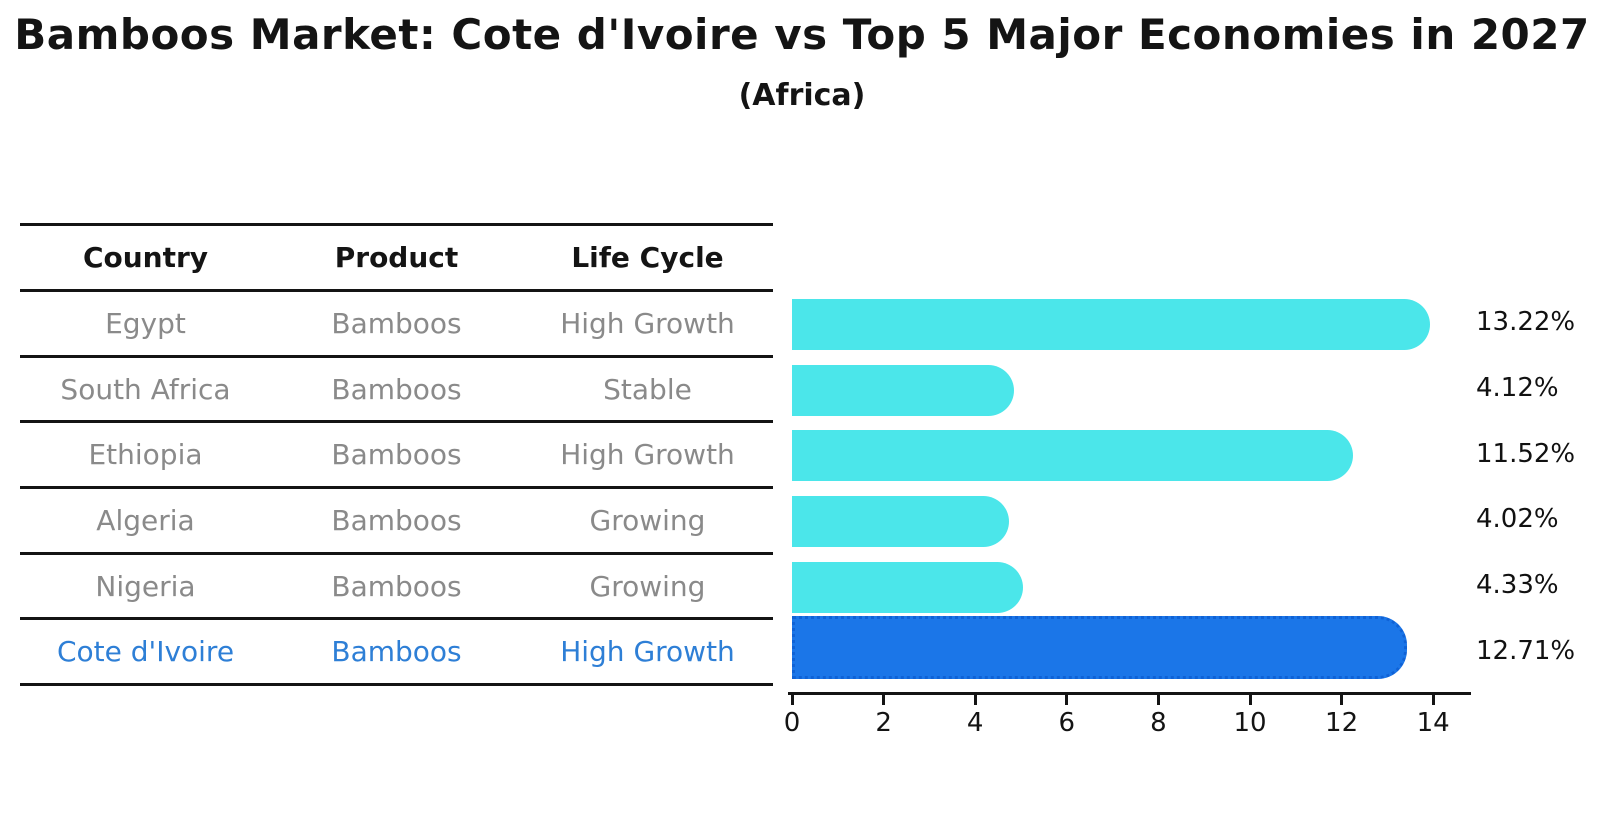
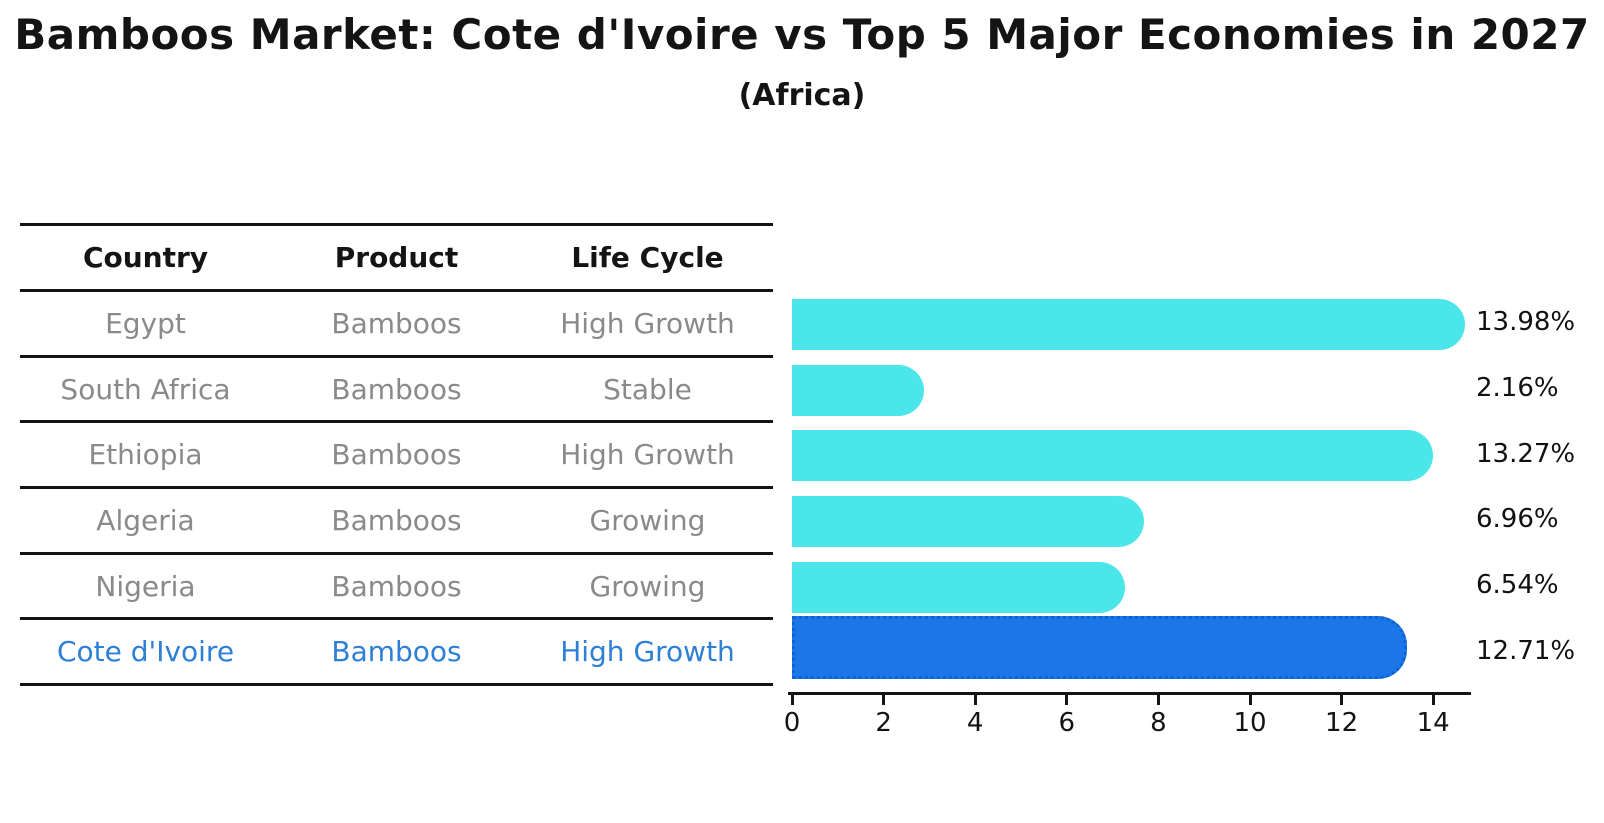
Egypt: 13.22% -> 13.98%
South Africa: 4.12% -> 2.16%
Ethiopia: 11.52% -> 13.27%
Algeria: 4.02% -> 6.96%
Nigeria: 4.33% -> 6.54%
